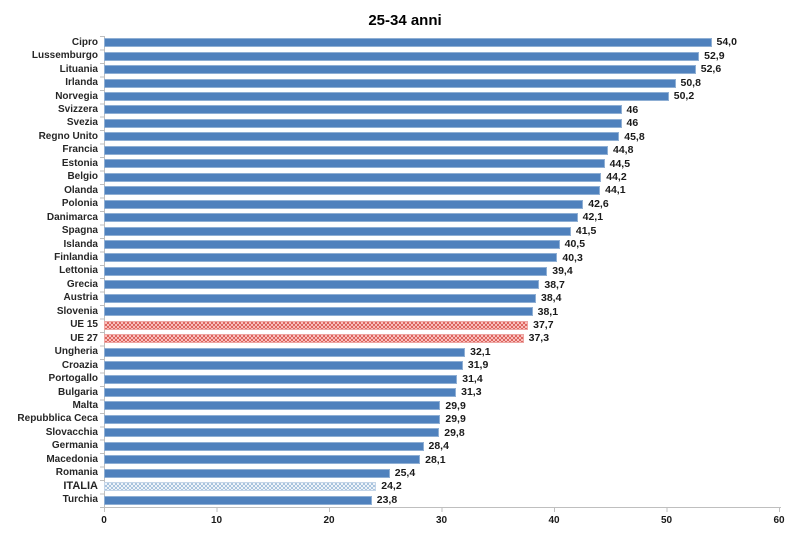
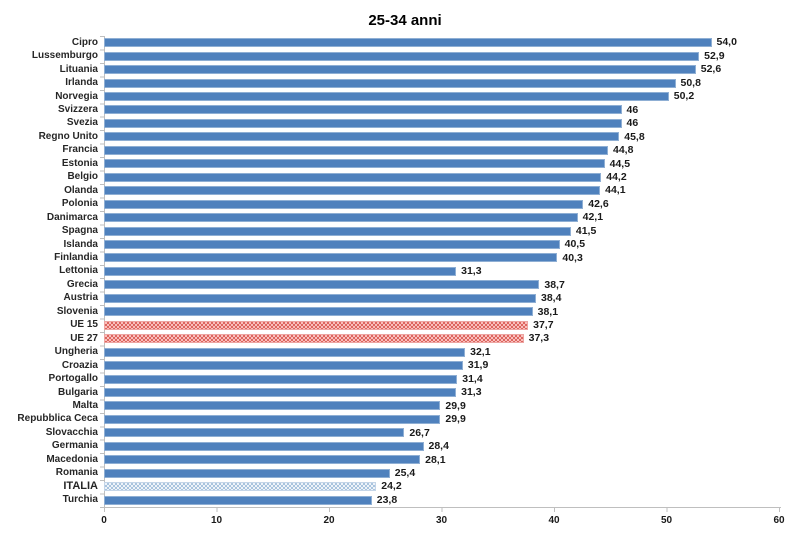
Lettonia: 39,4 -> 31,3
Slovacchia: 29,8 -> 26,7
